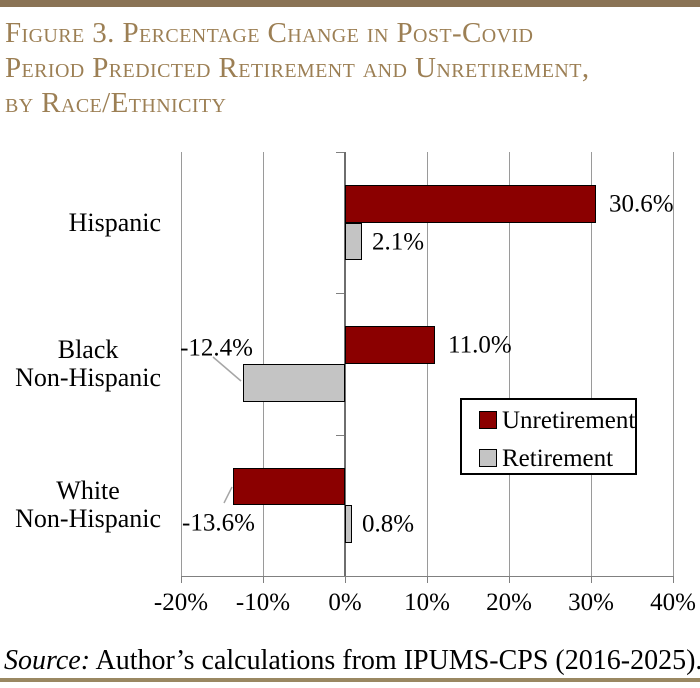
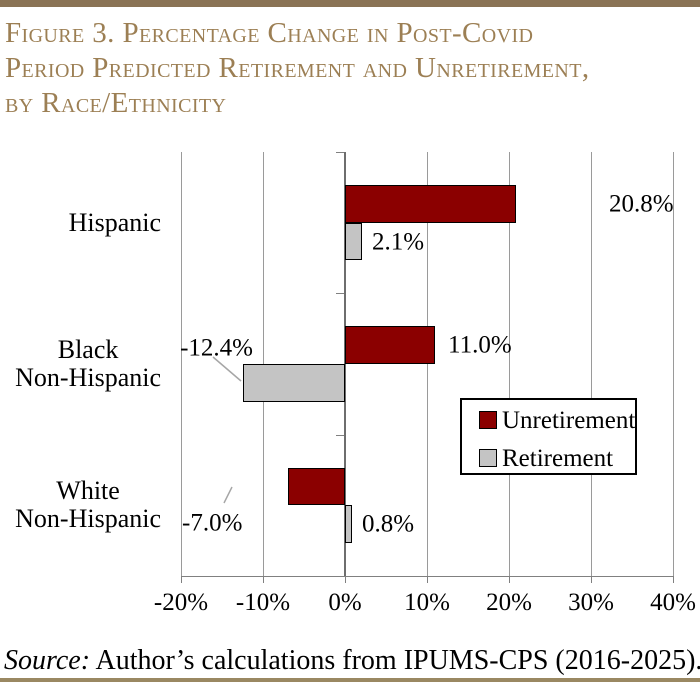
Unretirement/Hispanic: 30.6% -> 20.8%
Unretirement/White Non-Hispanic: -13.6% -> -7.0%
